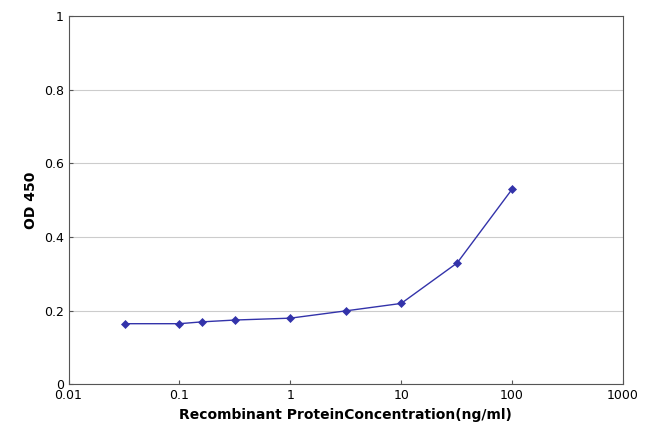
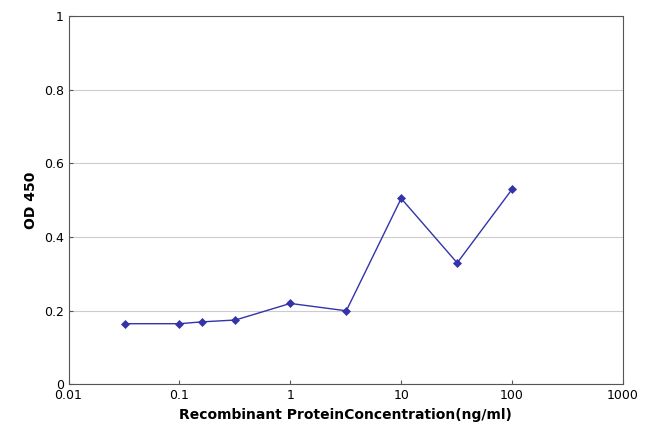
1: 0.180 -> 0.220
10: 0.220 -> 0.505
